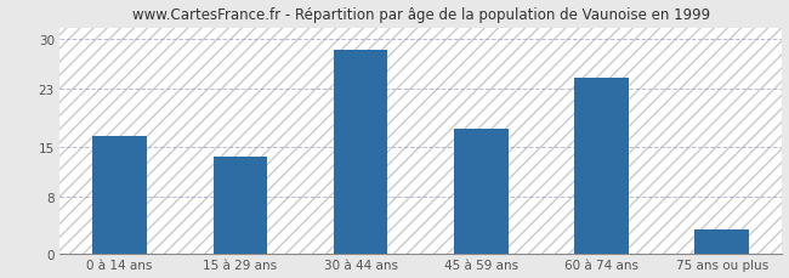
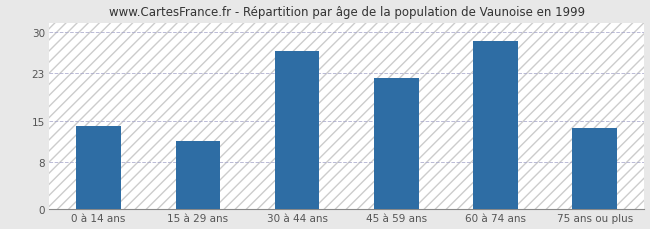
0 à 14 ans: 16.5 -> 14.0
15 à 29 ans: 13.5 -> 11.6
30 à 44 ans: 28.5 -> 26.8
45 à 59 ans: 17.5 -> 22.2
60 à 74 ans: 24.5 -> 28.4
75 ans ou plus: 3.5 -> 13.8
